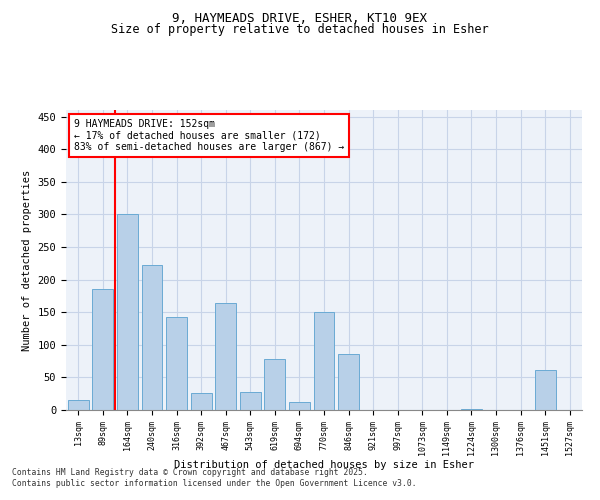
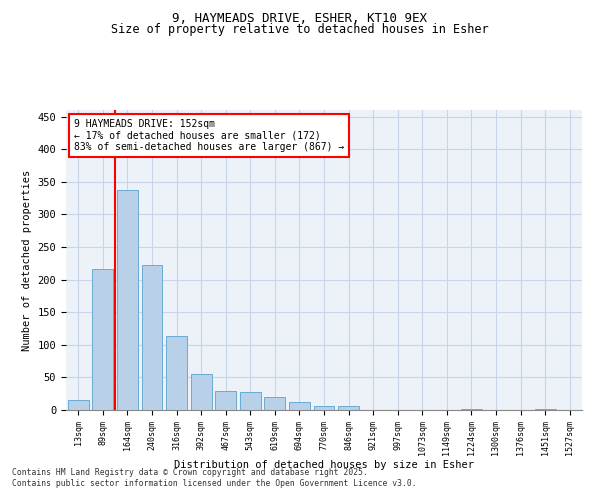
89sqm: 186 -> 216
164sqm: 300 -> 338
316sqm: 142 -> 113
392sqm: 26 -> 55
467sqm: 164 -> 29
619sqm: 78 -> 20
770sqm: 150 -> 6
846sqm: 86 -> 6
1451sqm: 62 -> 2
